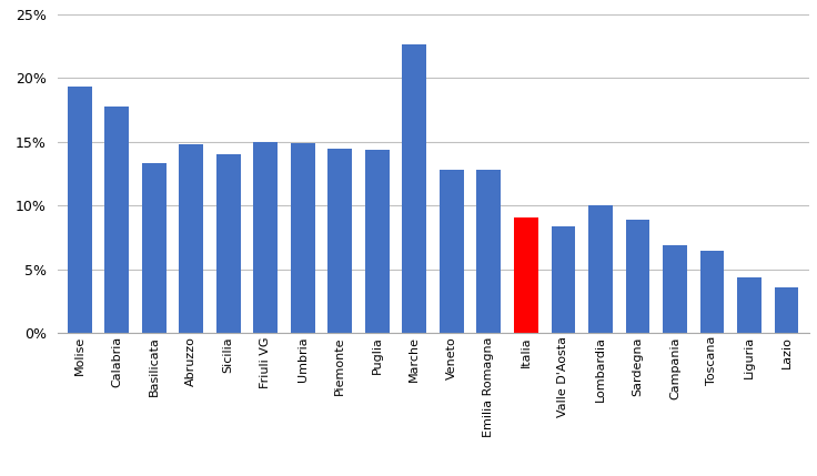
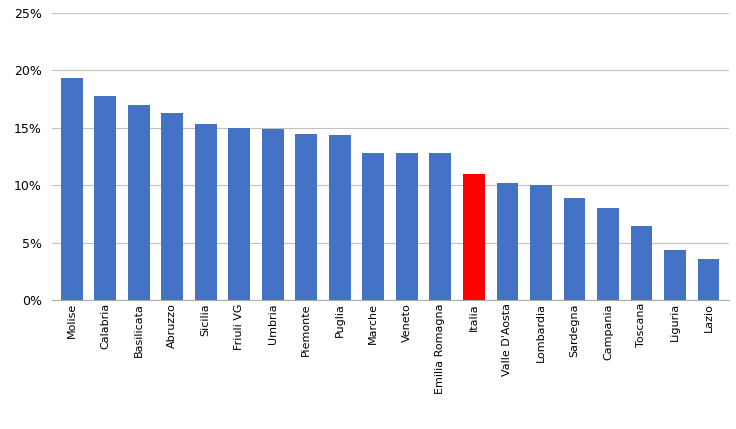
Basilicata: 13.3% -> 17.0%
Abruzzo: 14.8% -> 16.3%
Sicilia: 14.0% -> 15.3%
Marche: 22.6% -> 12.8%
Italia: 9.1% -> 11.0%
Valle D'Aosta: 8.4% -> 10.2%
Campania: 6.9% -> 8.0%
